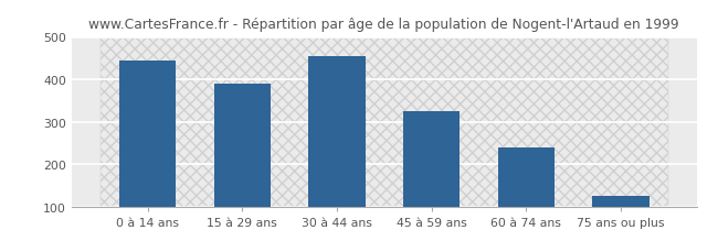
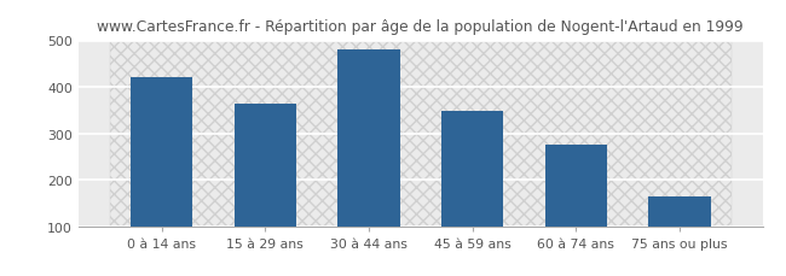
0 à 14 ans: 445 -> 420
15 à 29 ans: 390 -> 365
30 à 44 ans: 455 -> 480
45 à 59 ans: 325 -> 348
60 à 74 ans: 240 -> 275
75 ans ou plus: 125 -> 165
